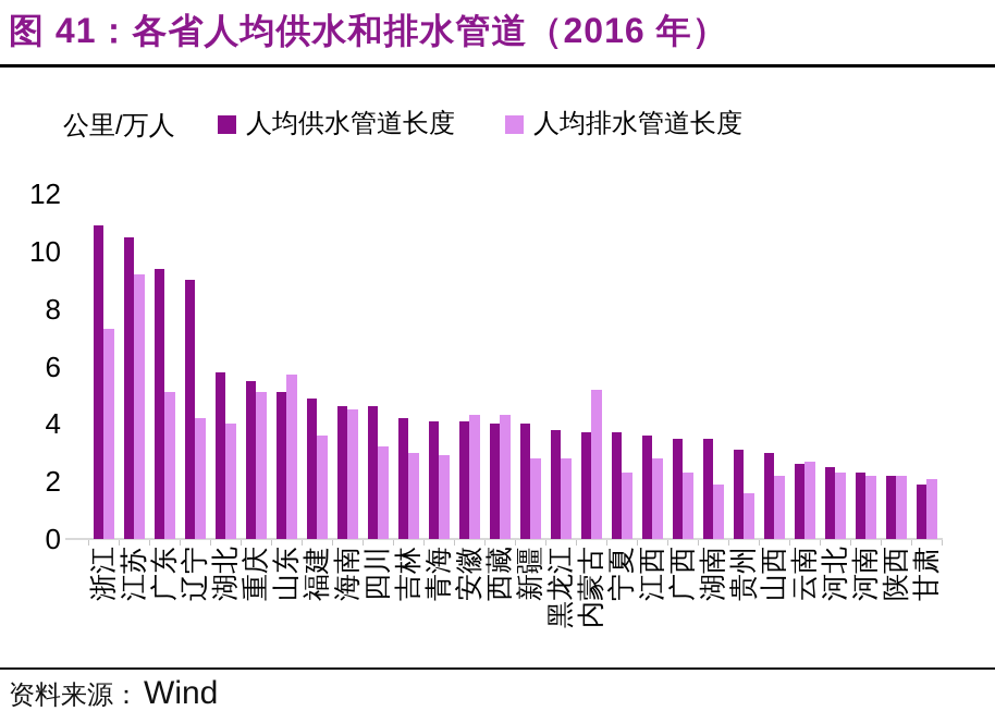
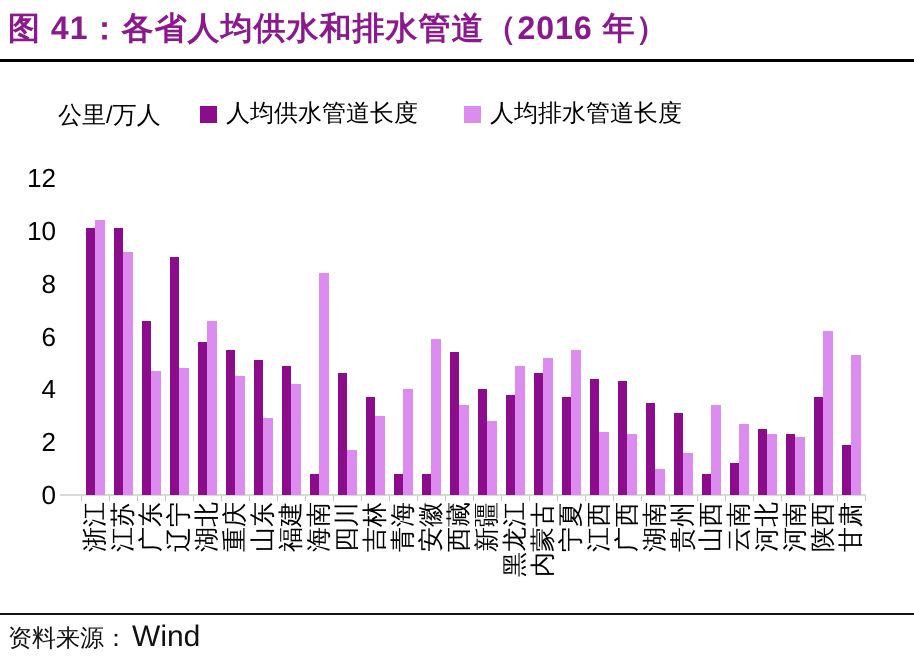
人均供水管道长度/浙江: 10.9 -> 10.1
人均排水管道长度/浙江: 7.3 -> 10.4
人均供水管道长度/江苏: 10.5 -> 10.1
人均供水管道长度/广东: 9.4 -> 6.6
人均排水管道长度/广东: 5.1 -> 4.7
人均排水管道长度/辽宁: 4.2 -> 4.8
人均排水管道长度/湖北: 4.0 -> 6.6
人均排水管道长度/重庆: 5.1 -> 4.5
人均排水管道长度/山东: 5.7 -> 2.9
人均排水管道长度/福建: 3.6 -> 4.2
人均供水管道长度/海南: 4.6 -> 0.8
人均排水管道长度/海南: 4.5 -> 8.4
人均排水管道长度/四川: 3.2 -> 1.7
人均供水管道长度/吉林: 4.2 -> 3.7
人均供水管道长度/青海: 4.1 -> 0.8
人均排水管道长度/青海: 2.9 -> 4.0
人均供水管道长度/安徽: 4.1 -> 0.8
人均排水管道长度/安徽: 4.3 -> 5.9
人均供水管道长度/西藏: 4.0 -> 5.4
人均排水管道长度/西藏: 4.3 -> 3.4
人均排水管道长度/黑龙江: 2.8 -> 4.9
人均供水管道长度/内蒙古: 3.7 -> 4.6
人均排水管道长度/宁夏: 2.3 -> 5.5
人均供水管道长度/江西: 3.6 -> 4.4
人均排水管道长度/江西: 2.8 -> 2.4
人均供水管道长度/广西: 3.5 -> 4.3
人均排水管道长度/湖南: 1.9 -> 1.0
人均供水管道长度/山西: 3.0 -> 0.8
人均排水管道长度/山西: 2.2 -> 3.4
人均供水管道长度/云南: 2.6 -> 1.2
人均供水管道长度/陕西: 2.2 -> 3.7
人均排水管道长度/陕西: 2.2 -> 6.2
人均排水管道长度/甘肃: 2.1 -> 5.3
